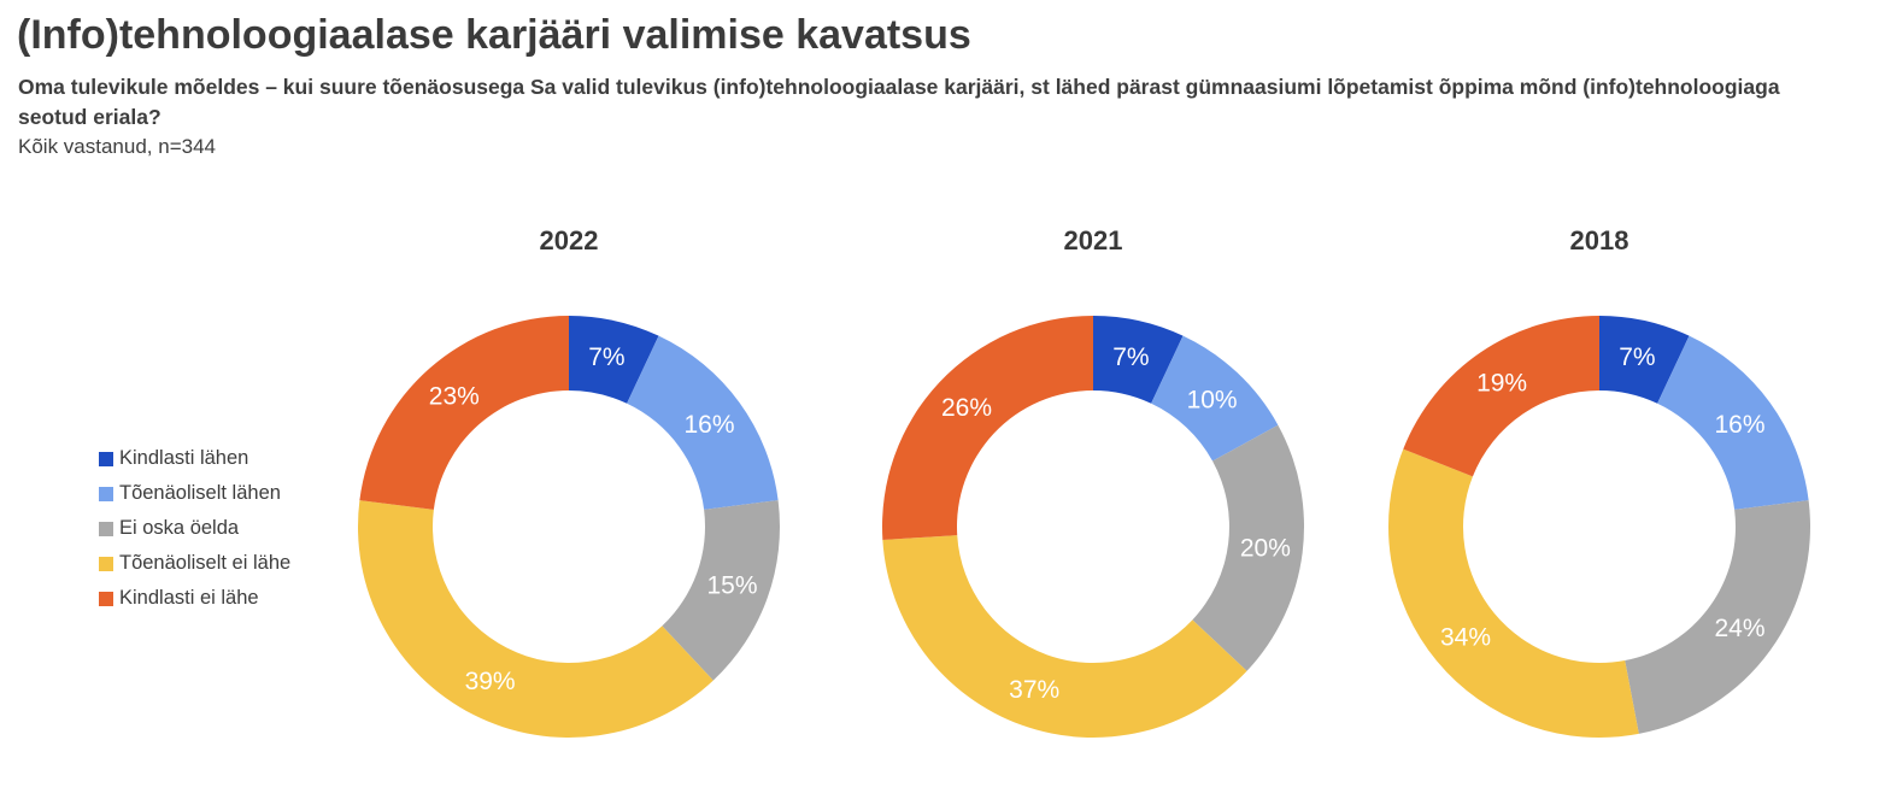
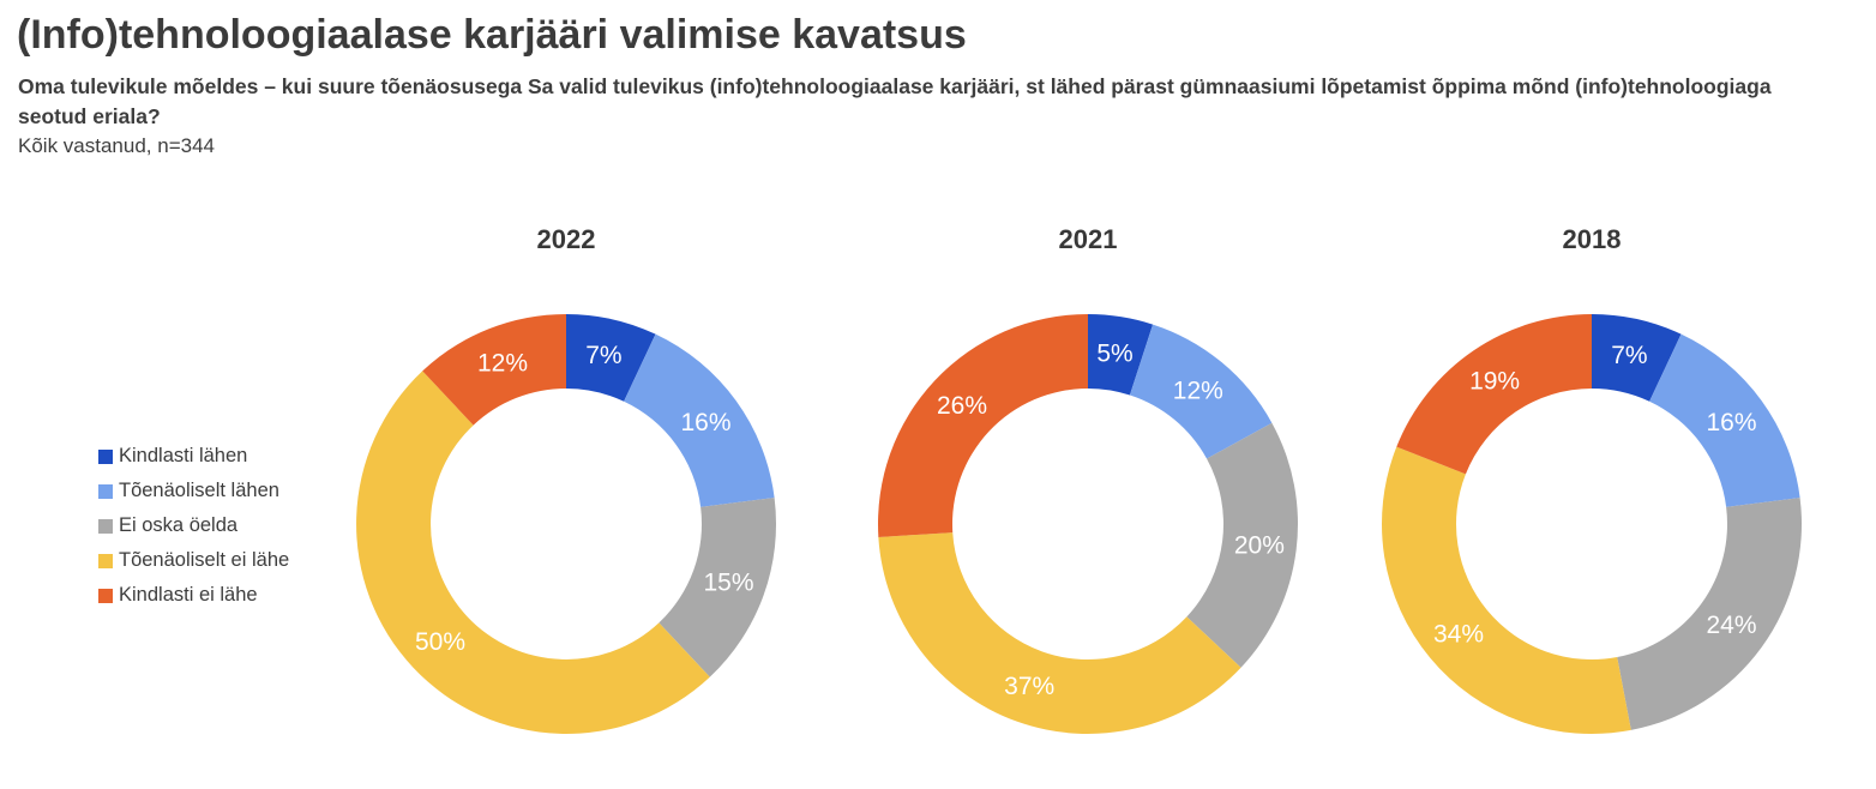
2021/Kindlasti lähen: 7% -> 5%
2021/Tõenäoliselt lähen: 10% -> 12%
2022/Tõenäoliselt ei lähe: 39% -> 50%
2022/Kindlasti ei lähe: 23% -> 12%
